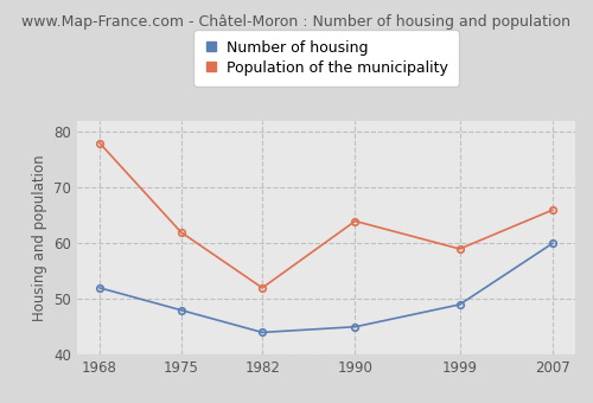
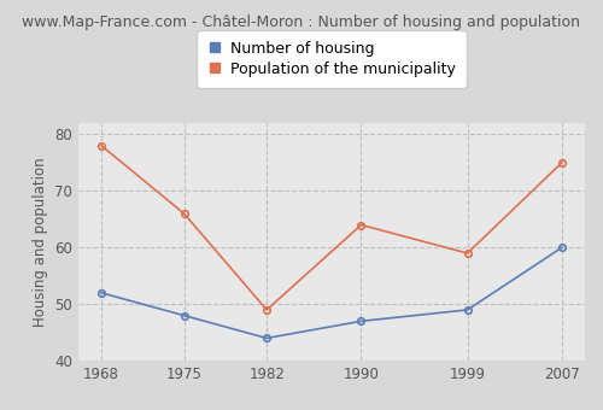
Population of the municipality/1975: 62 -> 66
Population of the municipality/1982: 52 -> 49
Number of housing/1990: 45 -> 47
Population of the municipality/2007: 66 -> 75
